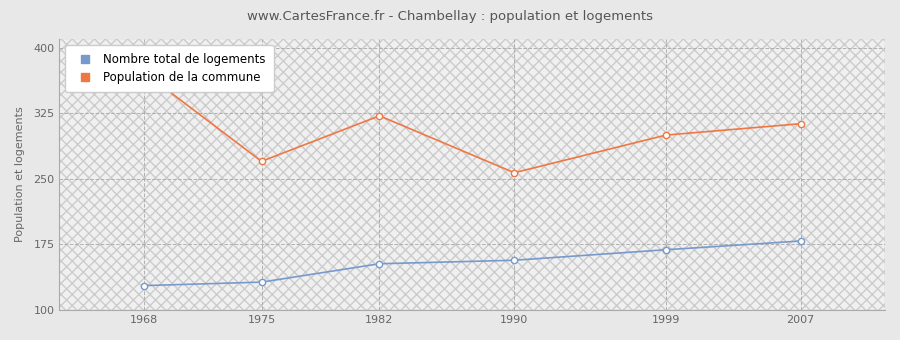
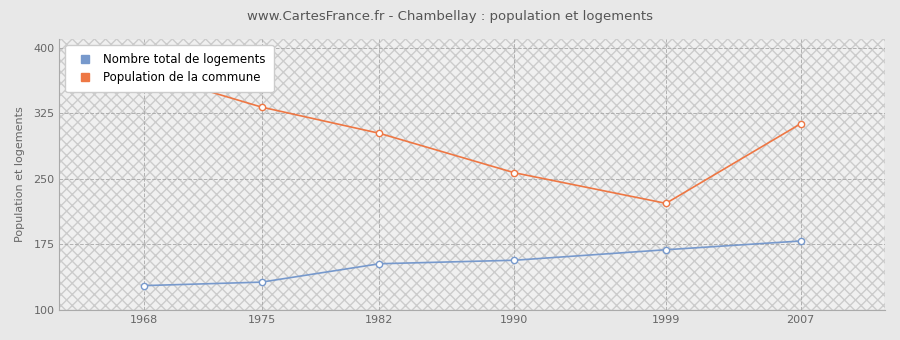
Population de la commune/1975: 270 -> 332
Population de la commune/1982: 322 -> 302
Population de la commune/1999: 300 -> 222
